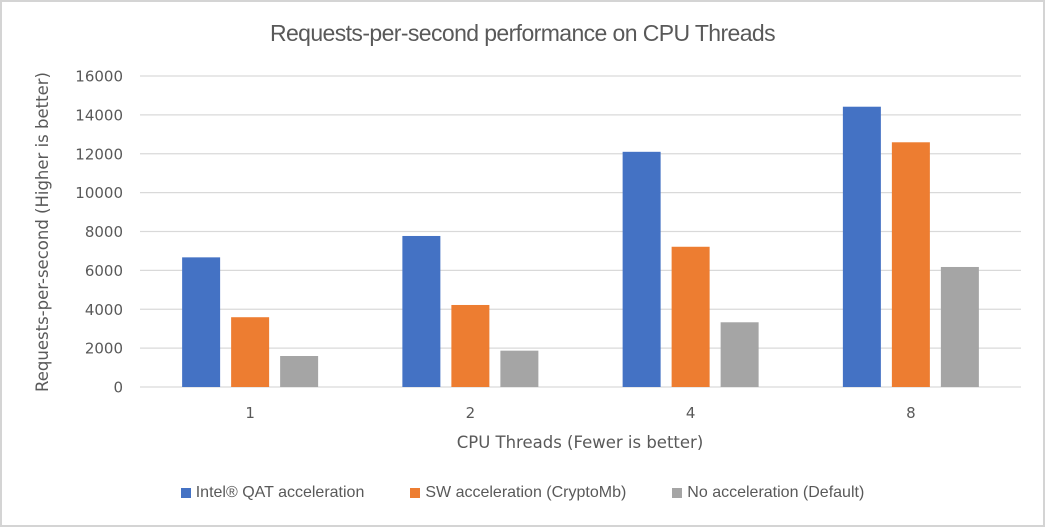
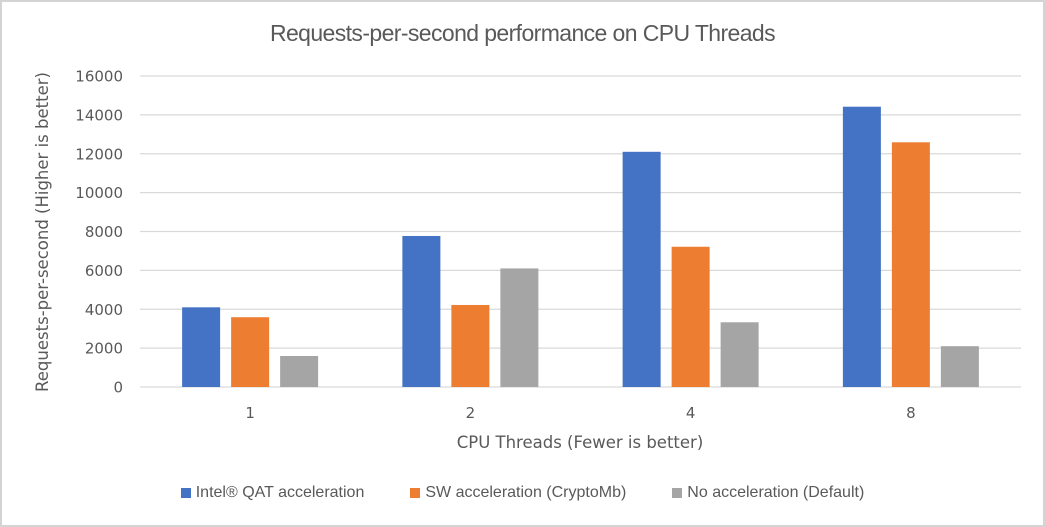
Intel® QAT acceleration/1: 6700 -> 4100
No acceleration (Default)/2: 1900 -> 6100
No acceleration (Default)/8: 6200 -> 2100
